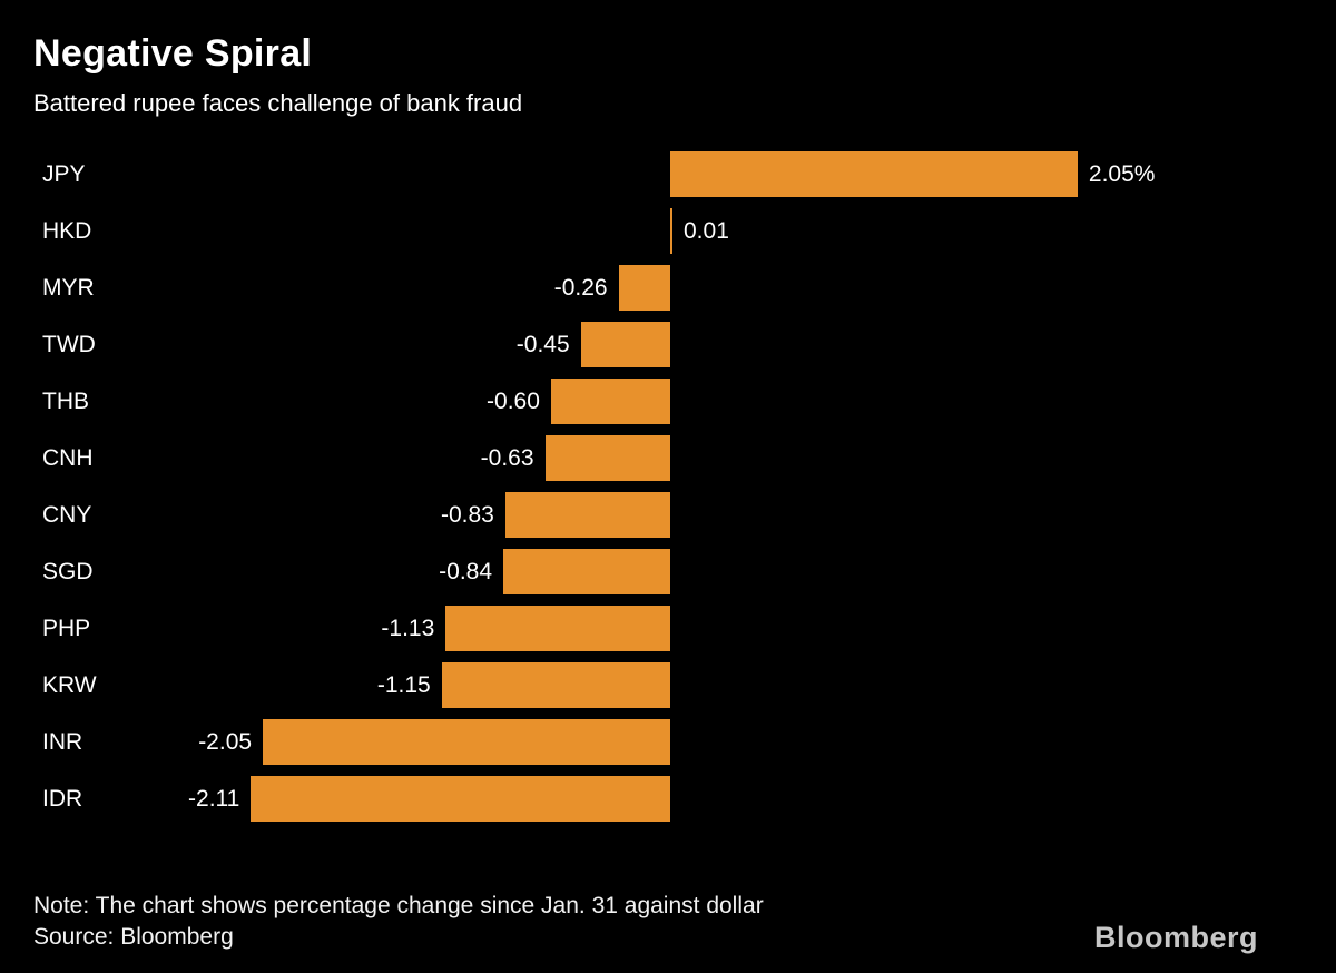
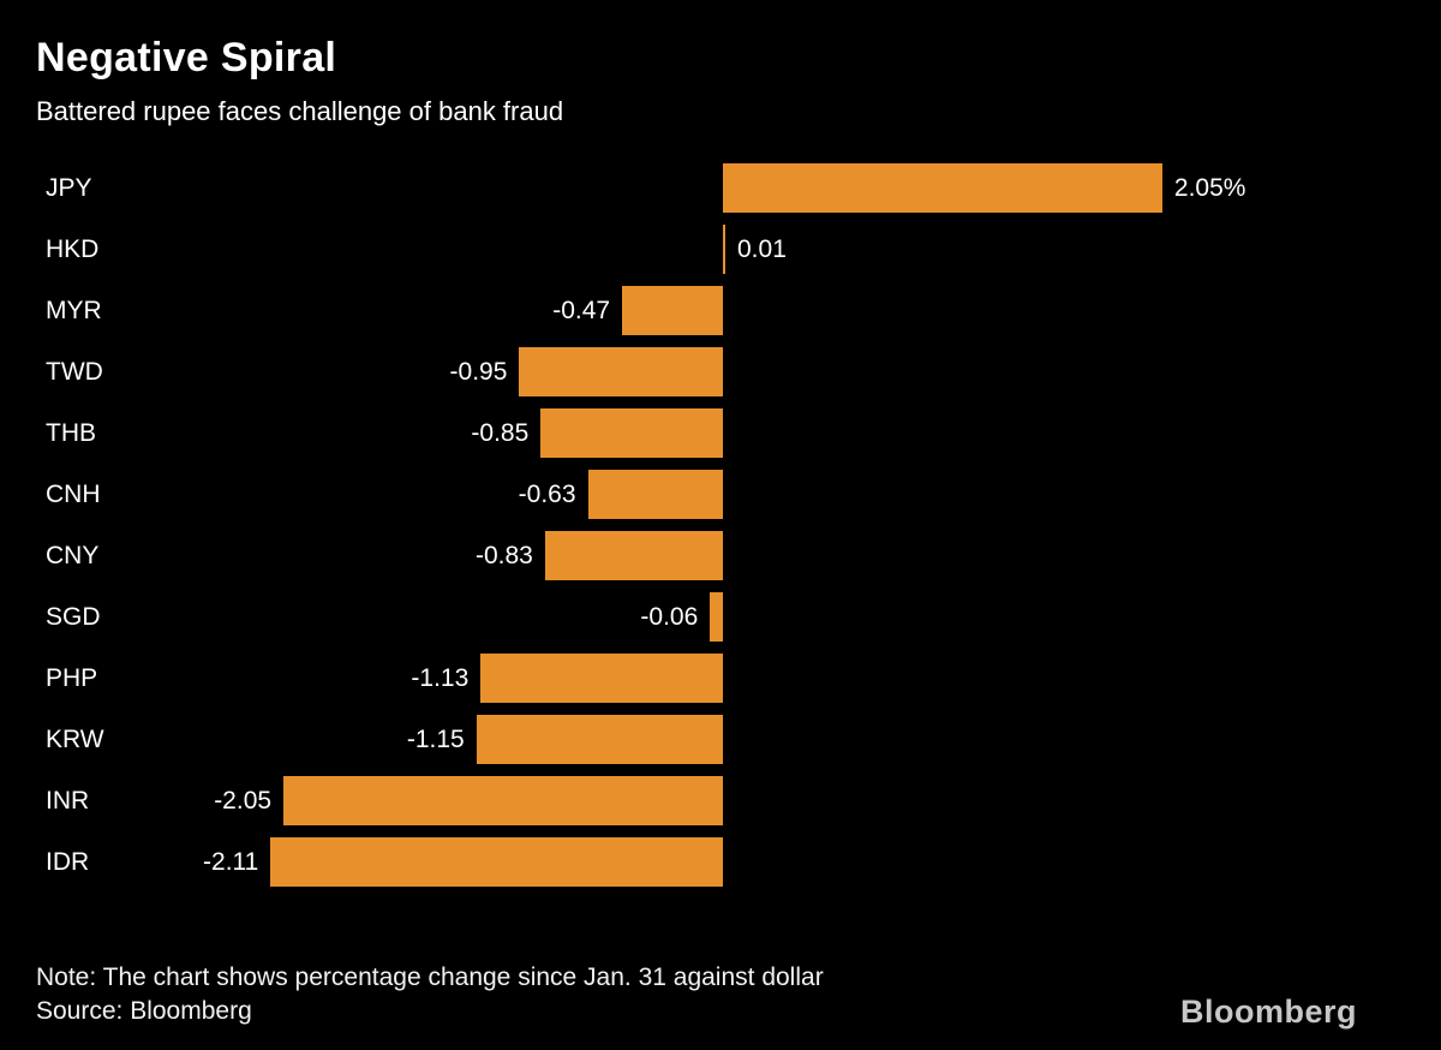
MYR: -0.26 -> -0.47
TWD: -0.45 -> -0.95
THB: -0.60 -> -0.85
SGD: -0.84 -> -0.06
